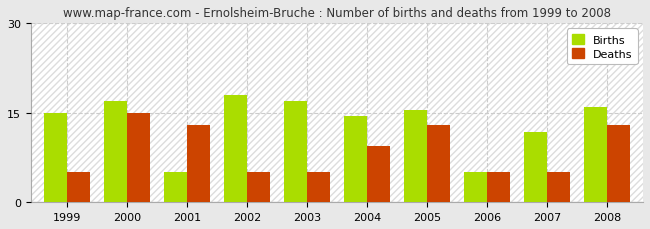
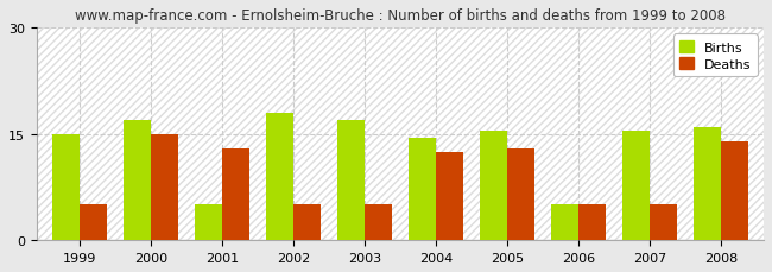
Deaths/2004: 9.4 -> 12.5
Births/2007: 11.8 -> 15.5
Deaths/2008: 13.0 -> 14.0
